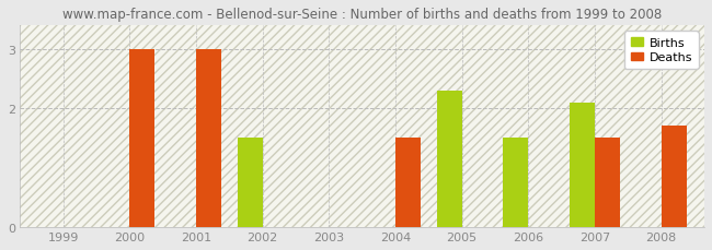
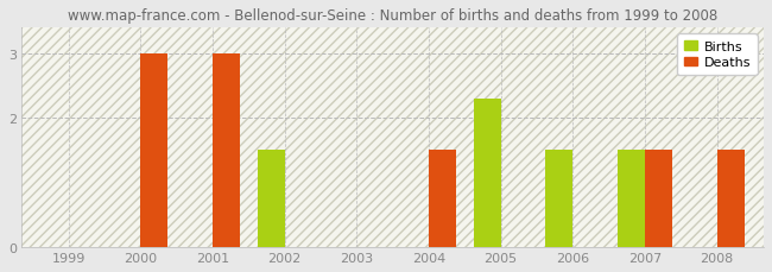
Births/2007: 2.1 -> 1.5
Deaths/2008: 1.7 -> 1.5
